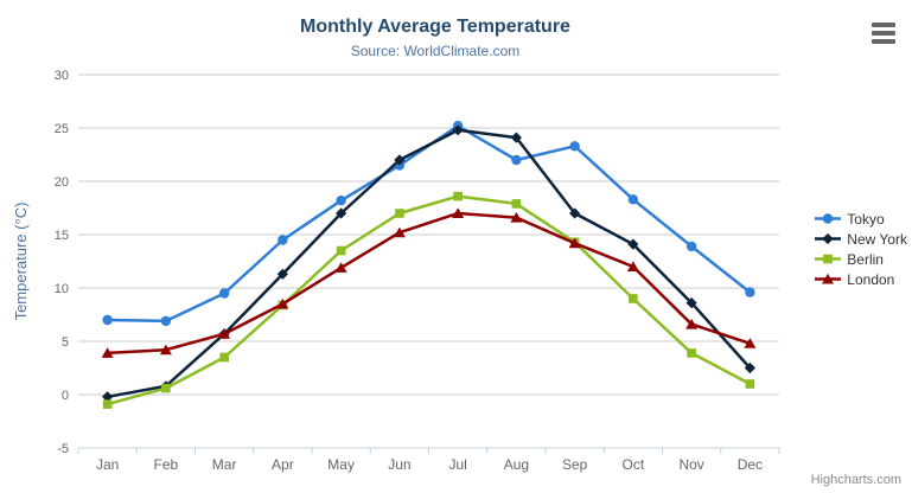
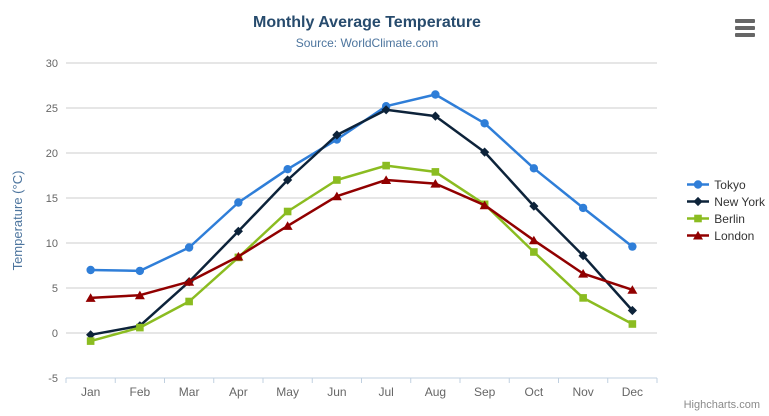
Tokyo/Aug: 22 -> 26
New York/Sep: 17 -> 20
London/Oct: 12 -> 10
